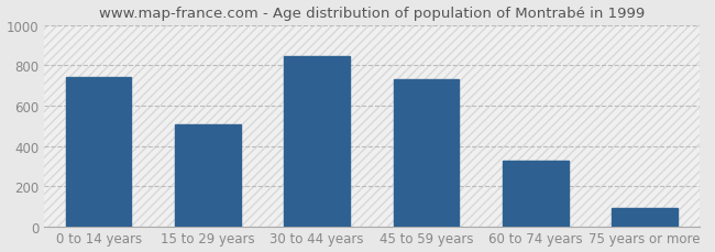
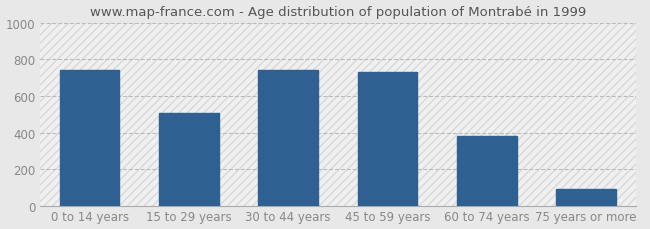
30 to 44 years: 840 -> 740
60 to 74 years: 320 -> 380
